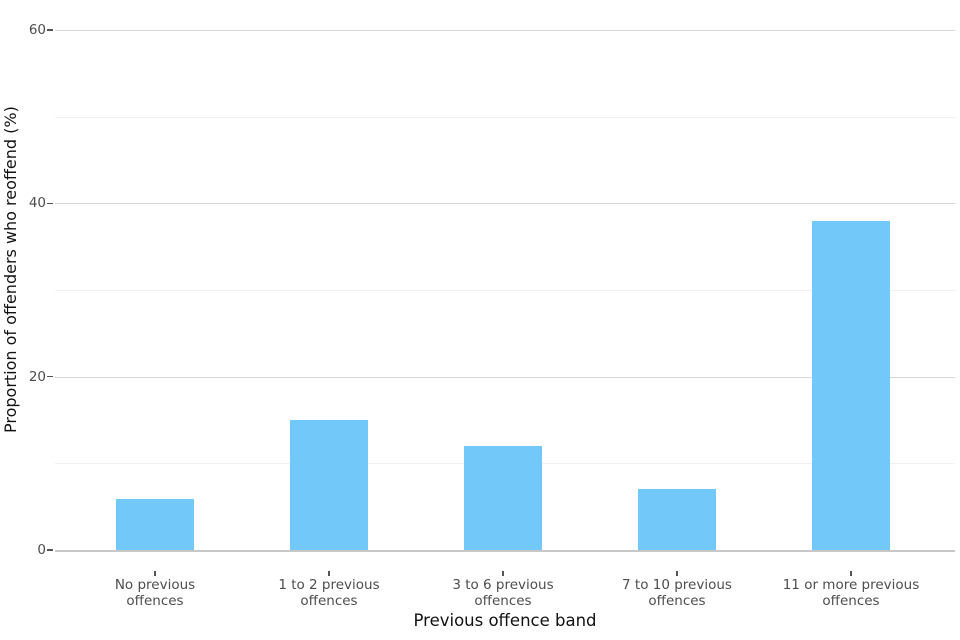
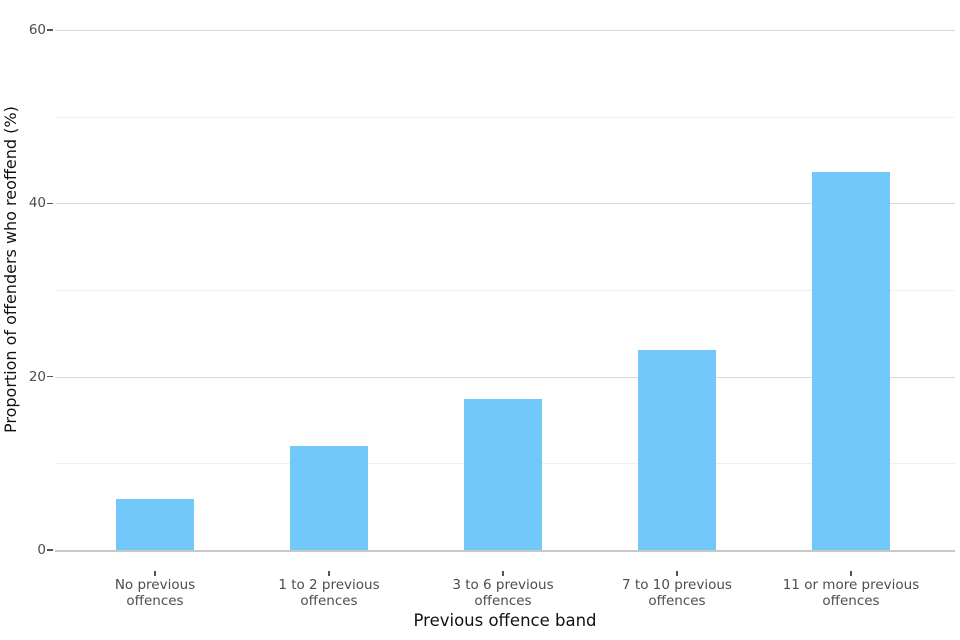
1 to 2 previous offences: 15 -> 12
3 to 6 previous offences: 12 -> 17
7 to 10 previous offences: 7 -> 23
11 or more previous offences: 38 -> 44
